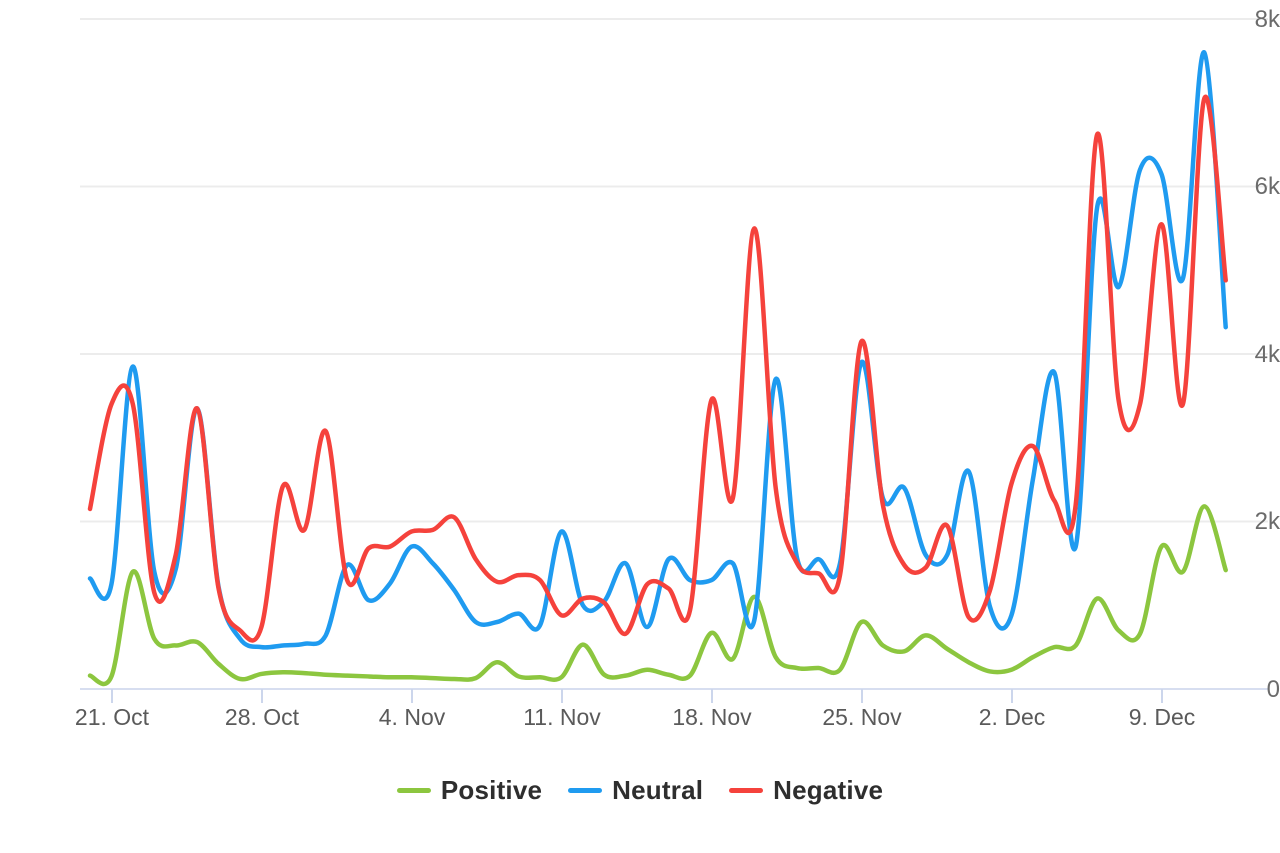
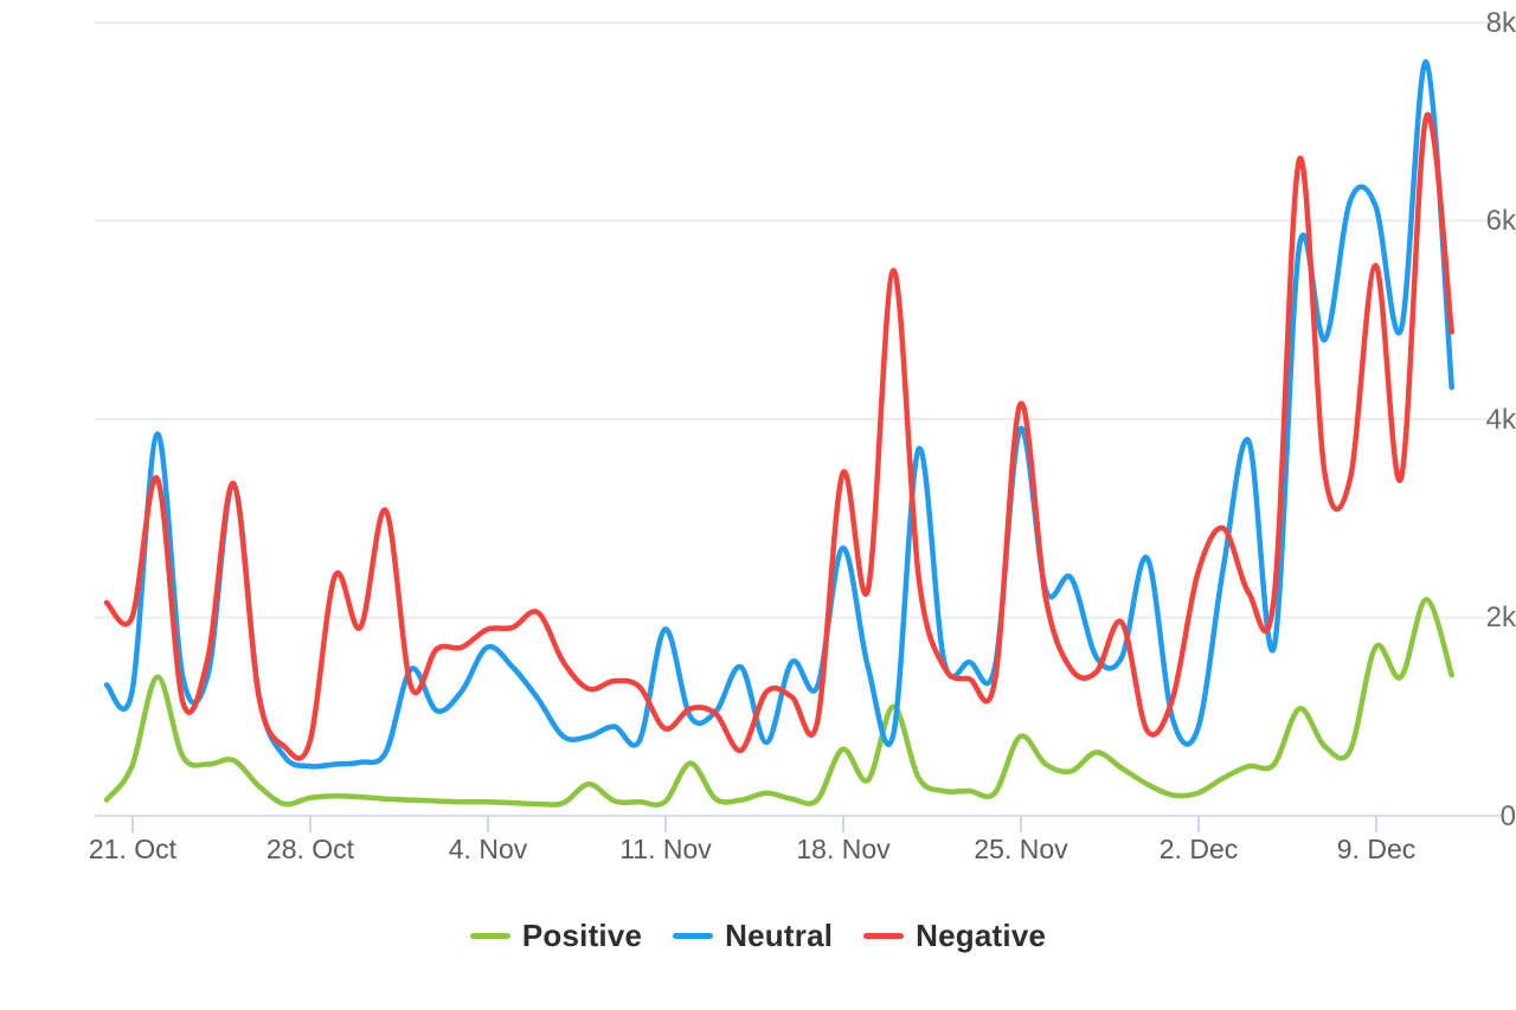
Positive/21. Oct: 0.2k -> 0.5k
Negative/21. Oct: 3.4k -> 2.0k
Neutral/18. Nov: 1.3k -> 2.7k
